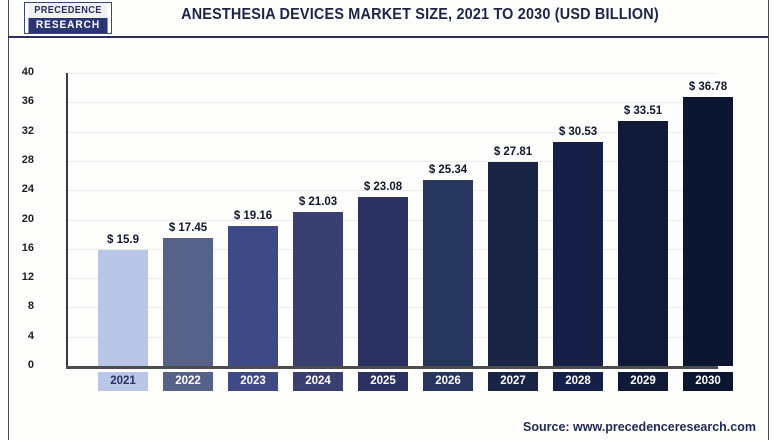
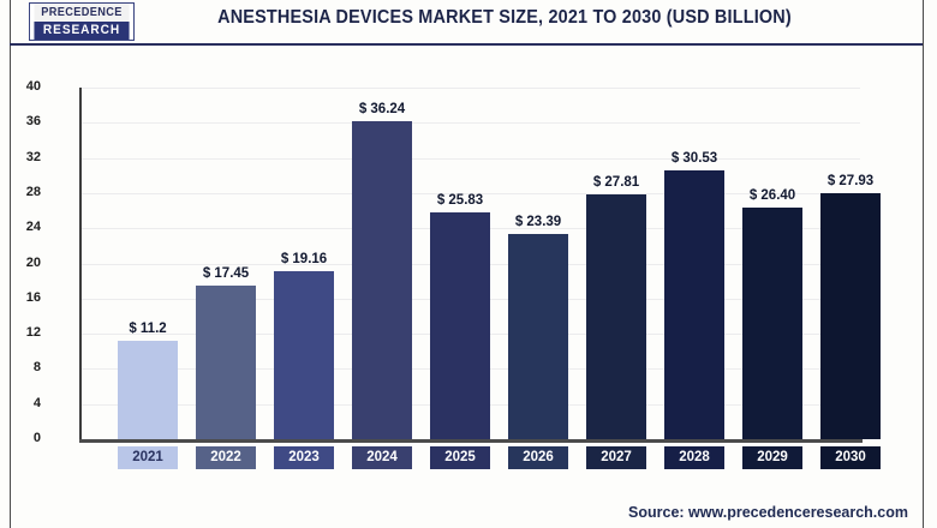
2021: 15.9 -> 11.2
2024: 21.03 -> 36.24
2025: 23.08 -> 25.83
2026: 25.34 -> 23.39
2029: 33.51 -> 26.40
2030: 36.78 -> 27.93
